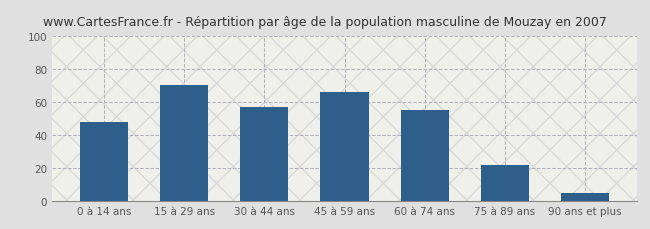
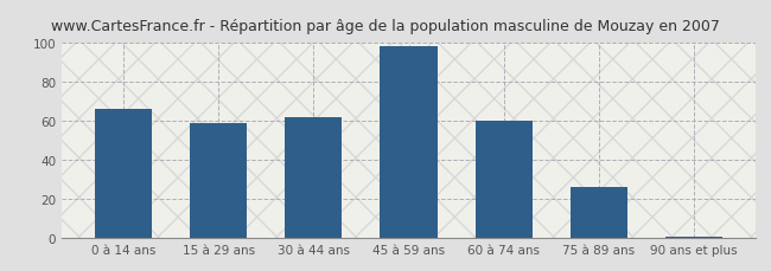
0 à 14 ans: 48 -> 66
15 à 29 ans: 70 -> 59
30 à 44 ans: 57 -> 62
45 à 59 ans: 66 -> 98
60 à 74 ans: 55 -> 60
75 à 89 ans: 22 -> 26
90 ans et plus: 5 -> 1
